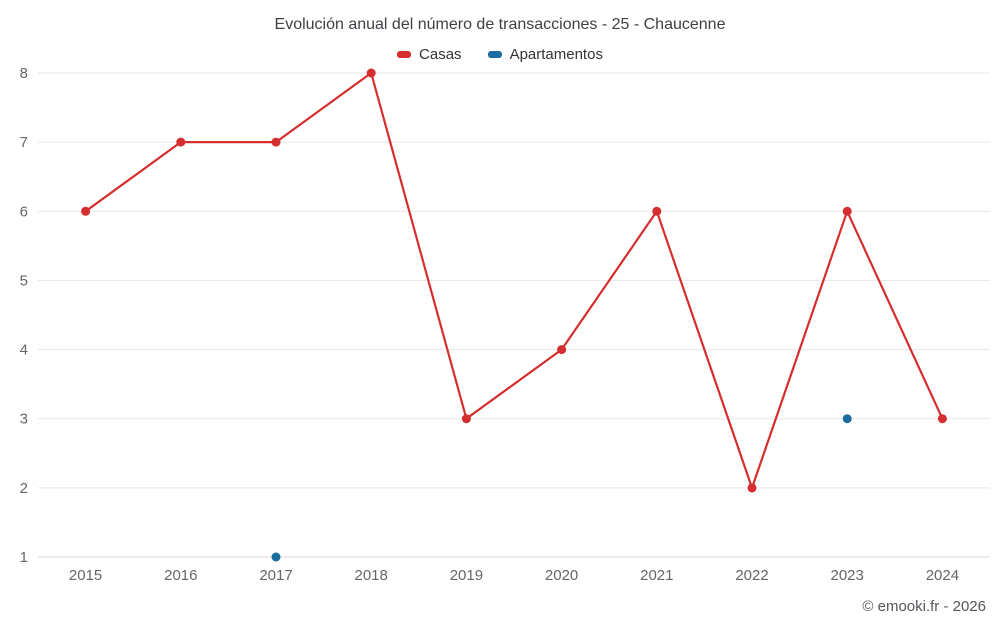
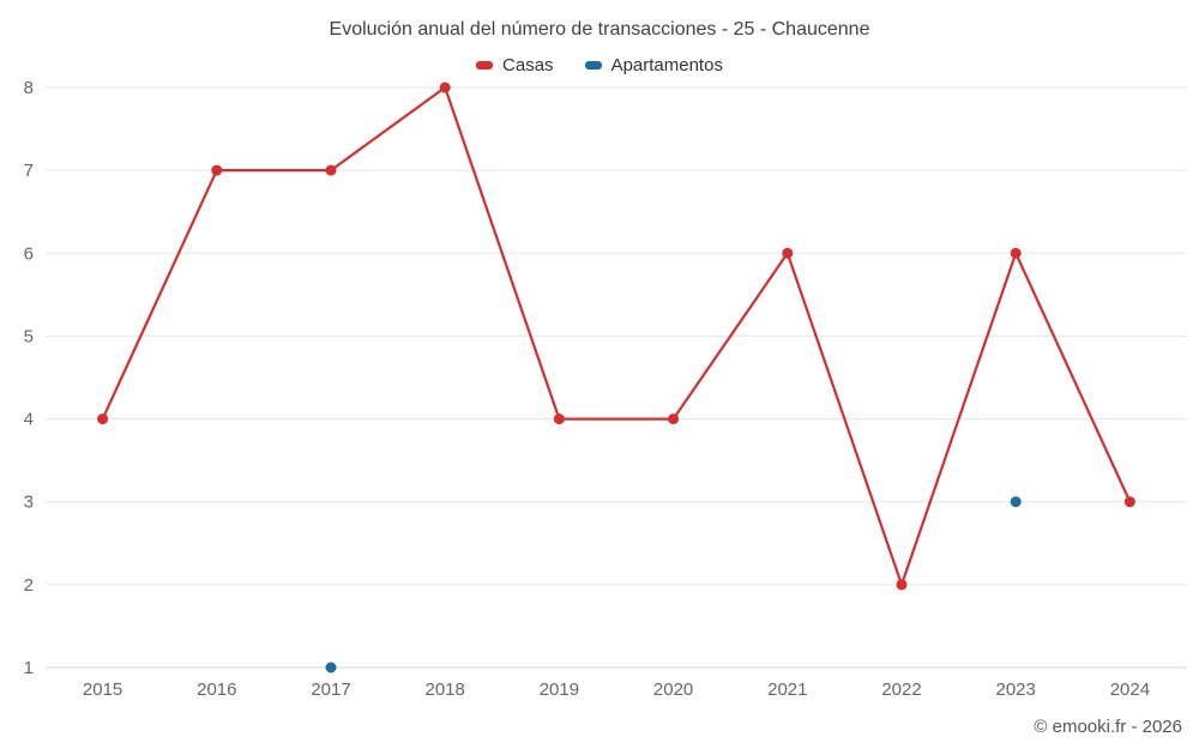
Casas/2015: 6 -> 4
Casas/2019: 3 -> 4
